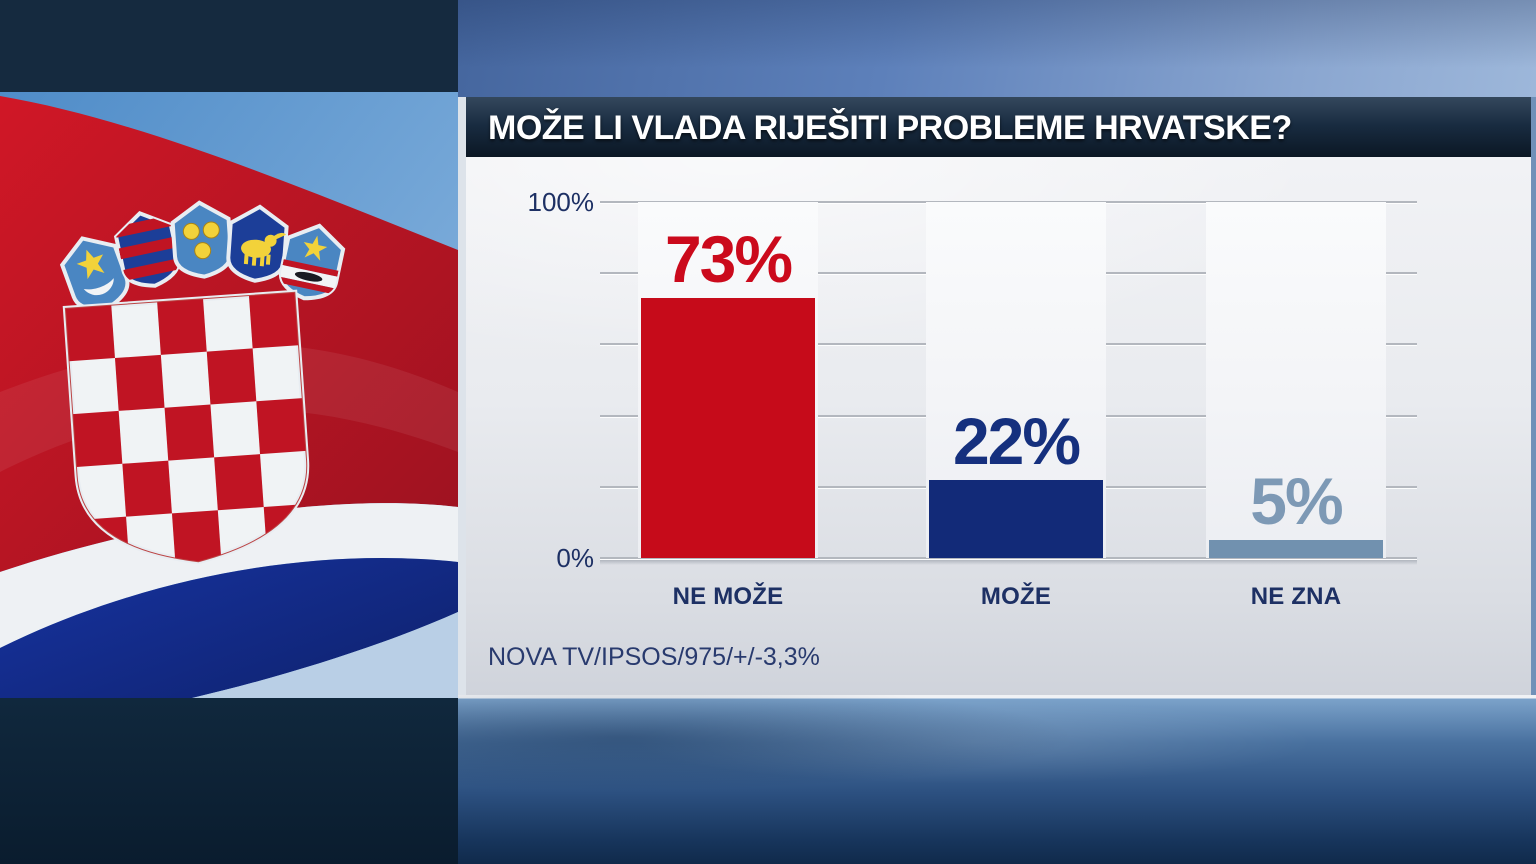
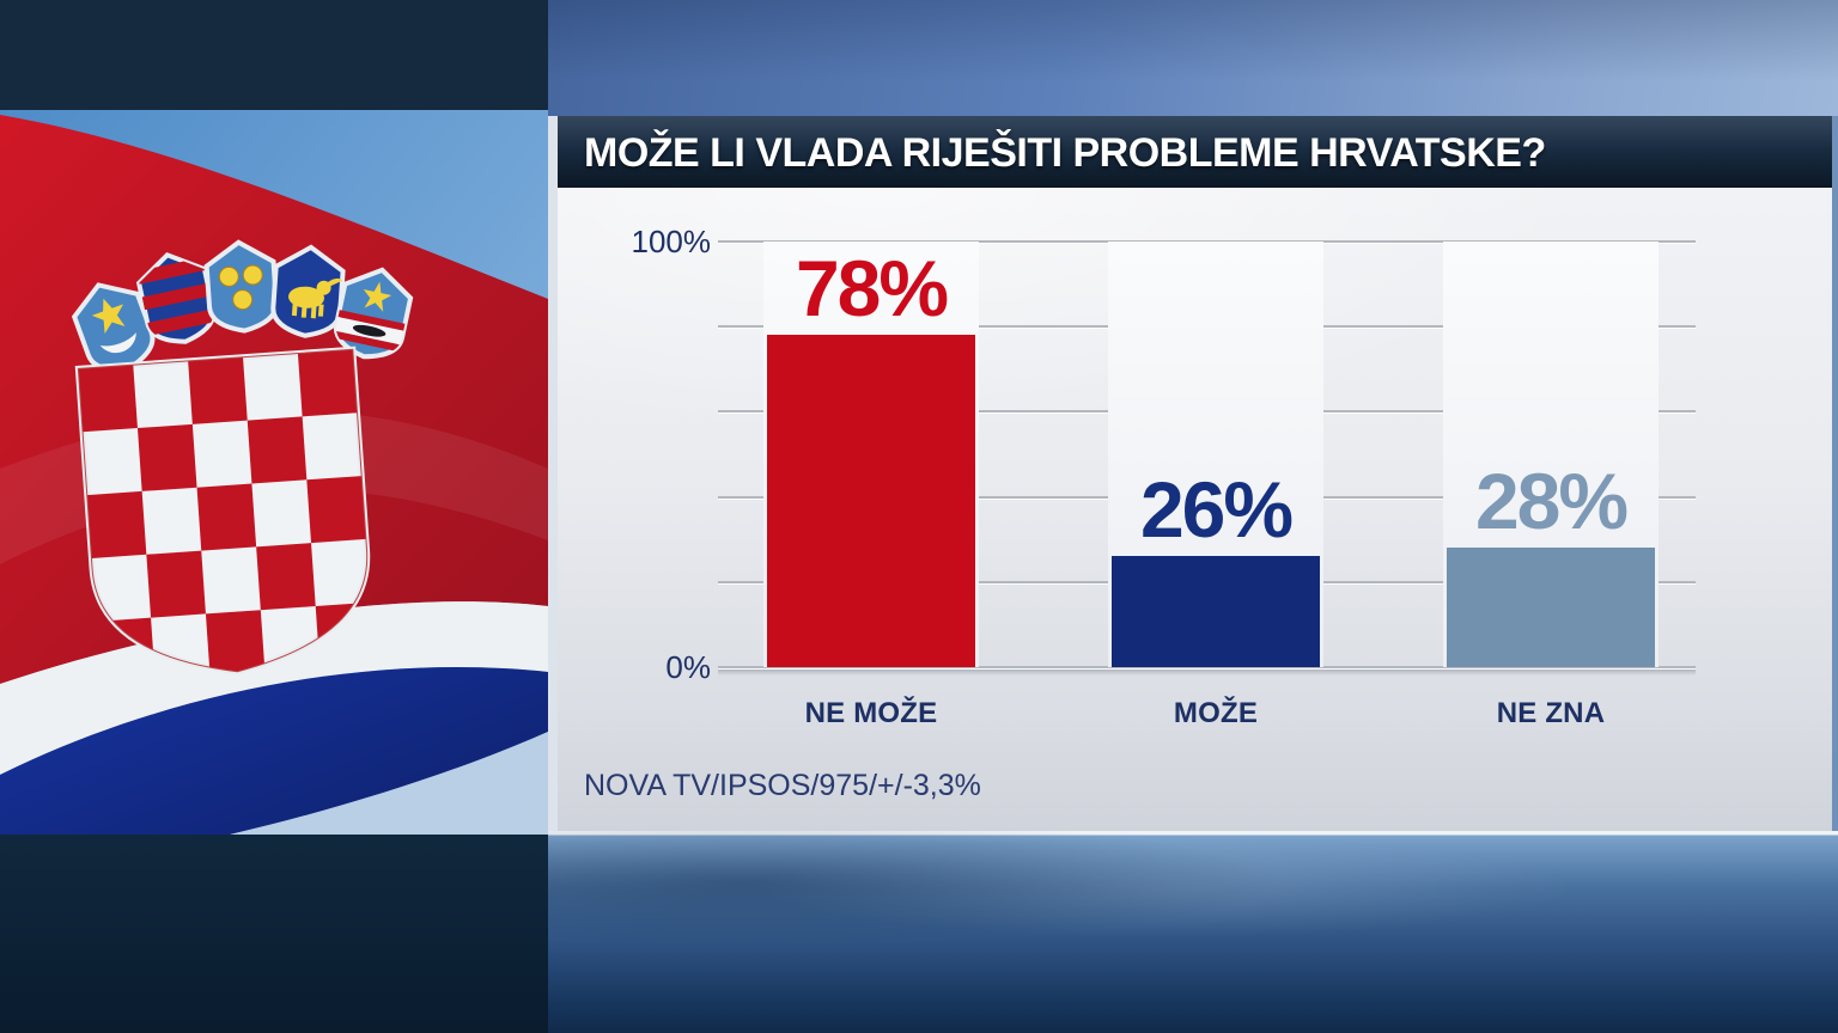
NE MOŽE: 73% -> 78%
MOŽE: 22% -> 26%
NE ZNA: 5% -> 28%
